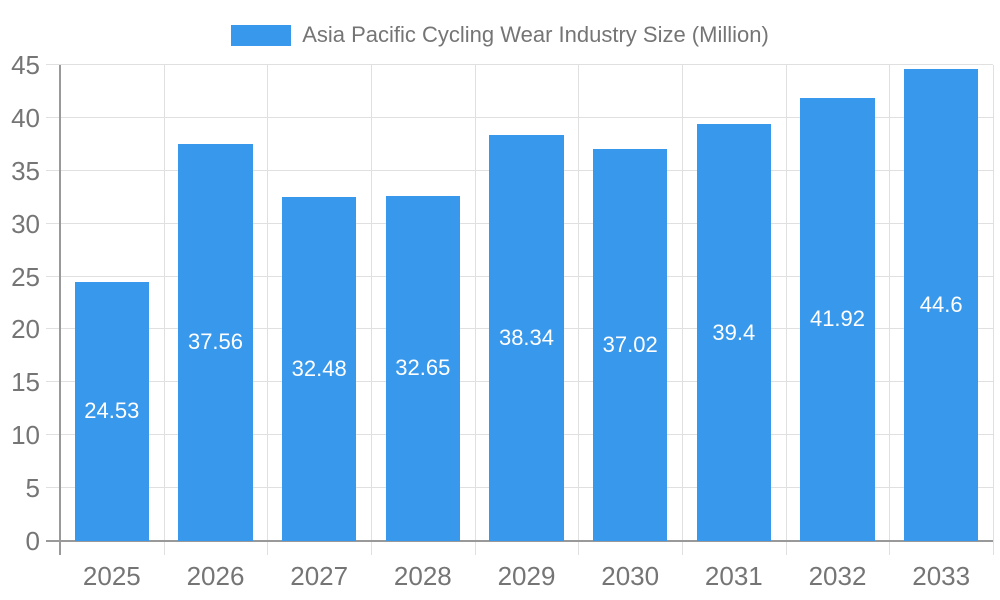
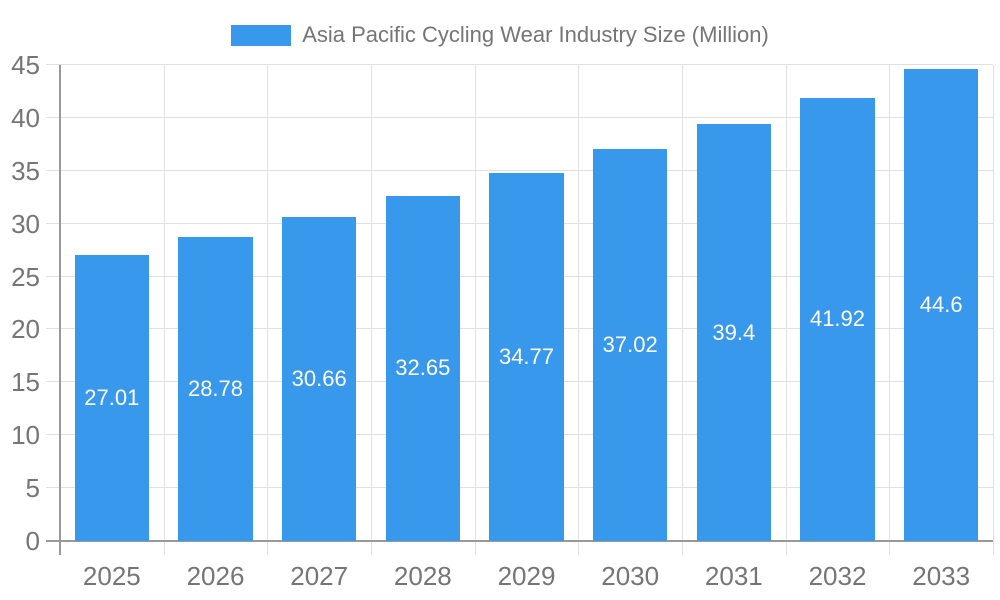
2025: 24.53 -> 27.01
2026: 37.56 -> 28.78
2027: 32.48 -> 30.66
2029: 38.34 -> 34.77
